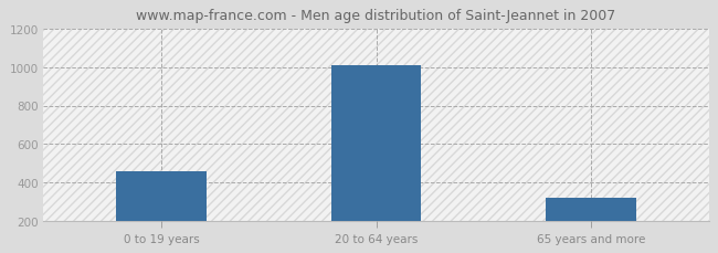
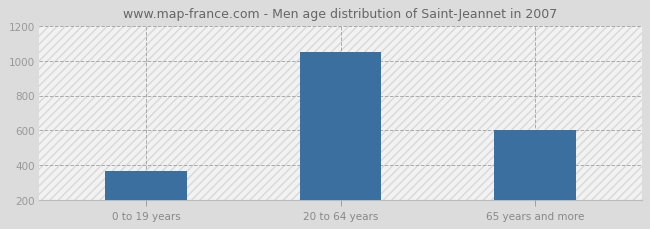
0 to 19 years: 460 -> 370
20 to 64 years: 1010 -> 1050
65 years and more: 320 -> 600
